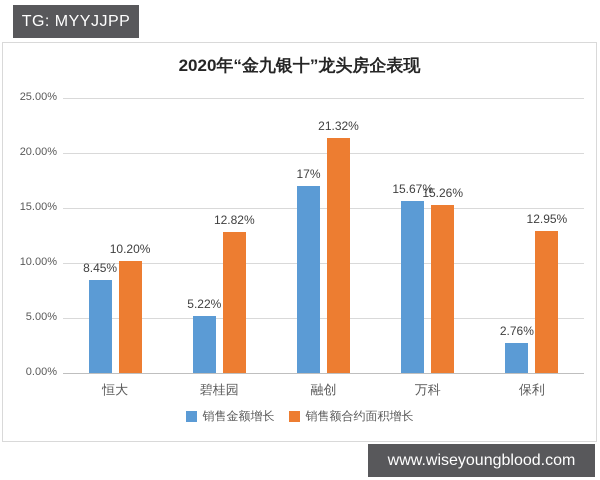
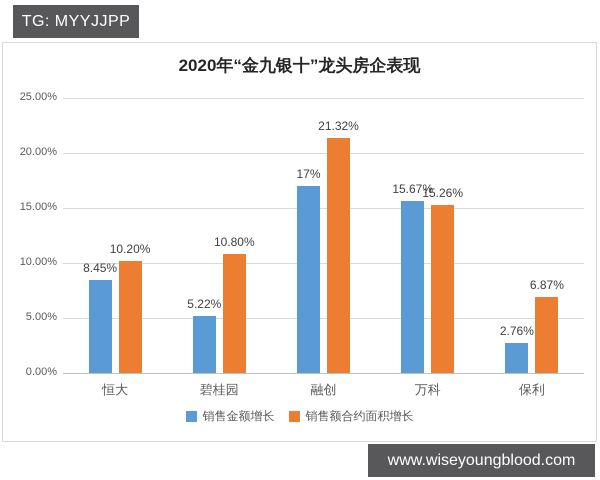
销售额合约面积增长/碧桂园: 12.82% -> 10.80%
销售额合约面积增长/保利: 12.95% -> 6.87%
